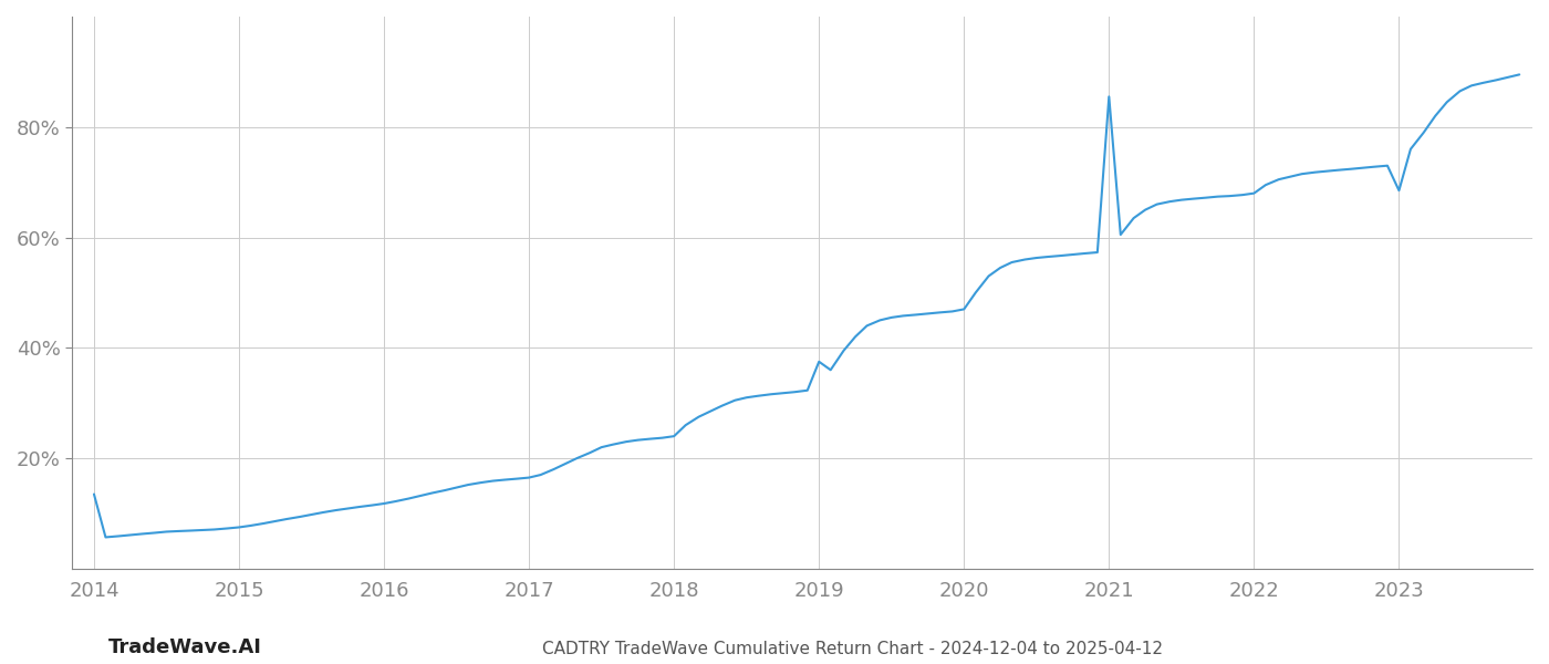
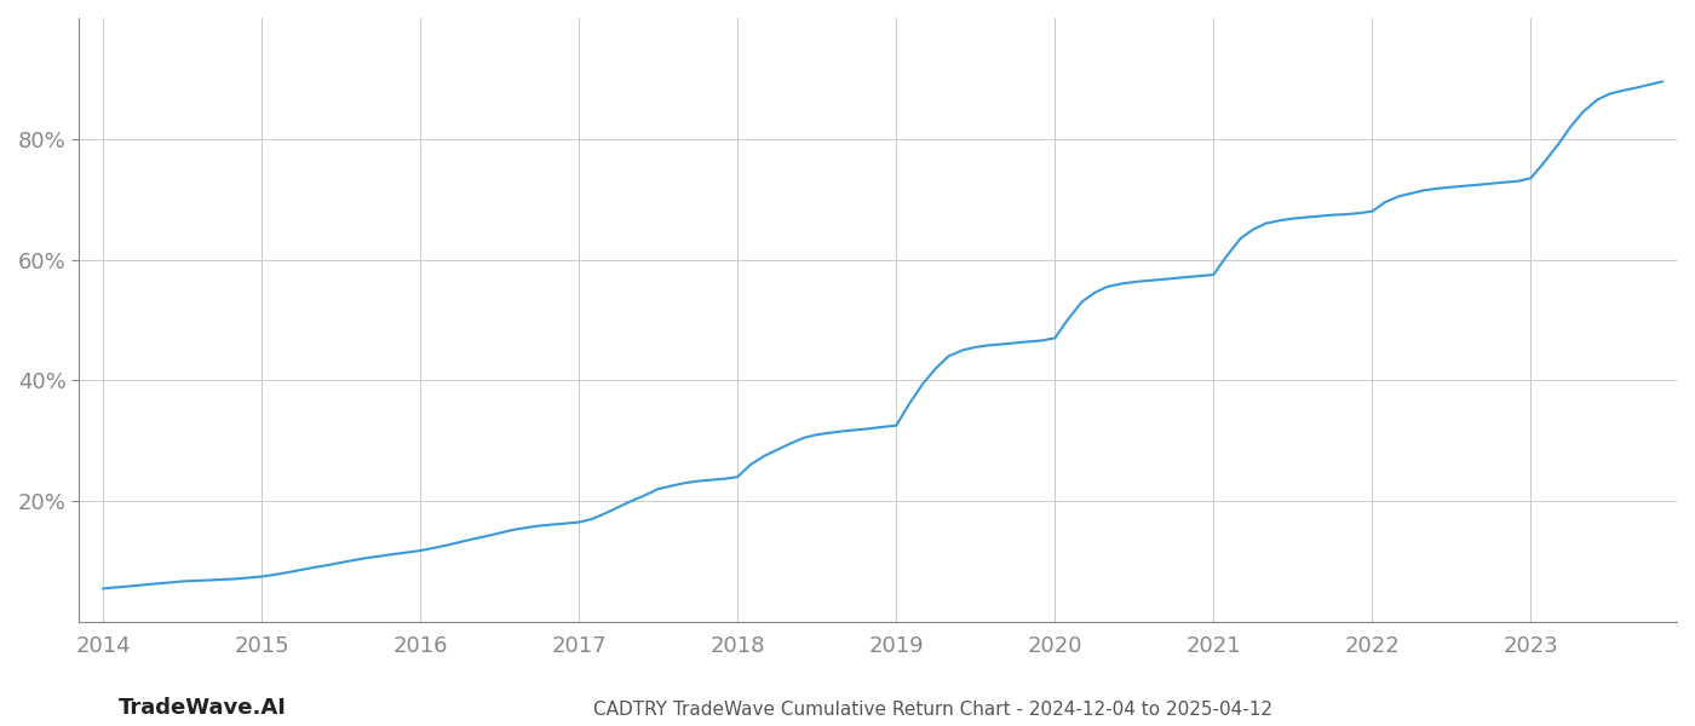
2014: 13.5% -> 5.5%
2019: 37.5% -> 32.5%
2021: 85.5% -> 57.5%
2023: 68.5% -> 73.5%
